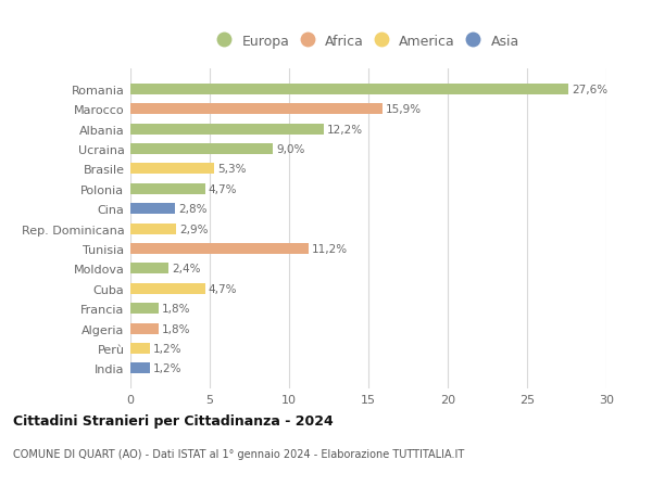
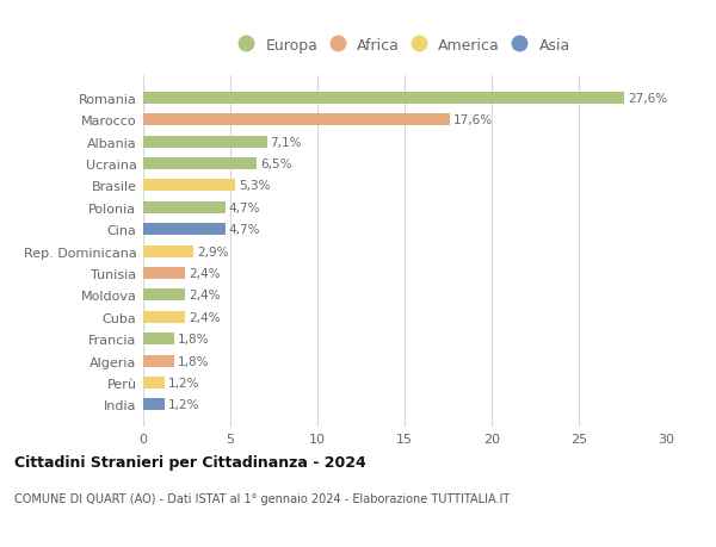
Marocco: 15,9% -> 17,6%
Albania: 12,2% -> 7,1%
Ucraina: 9,0% -> 6,5%
Cina: 2,8% -> 4,7%
Tunisia: 11,2% -> 2,4%
Cuba: 4,7% -> 2,4%
